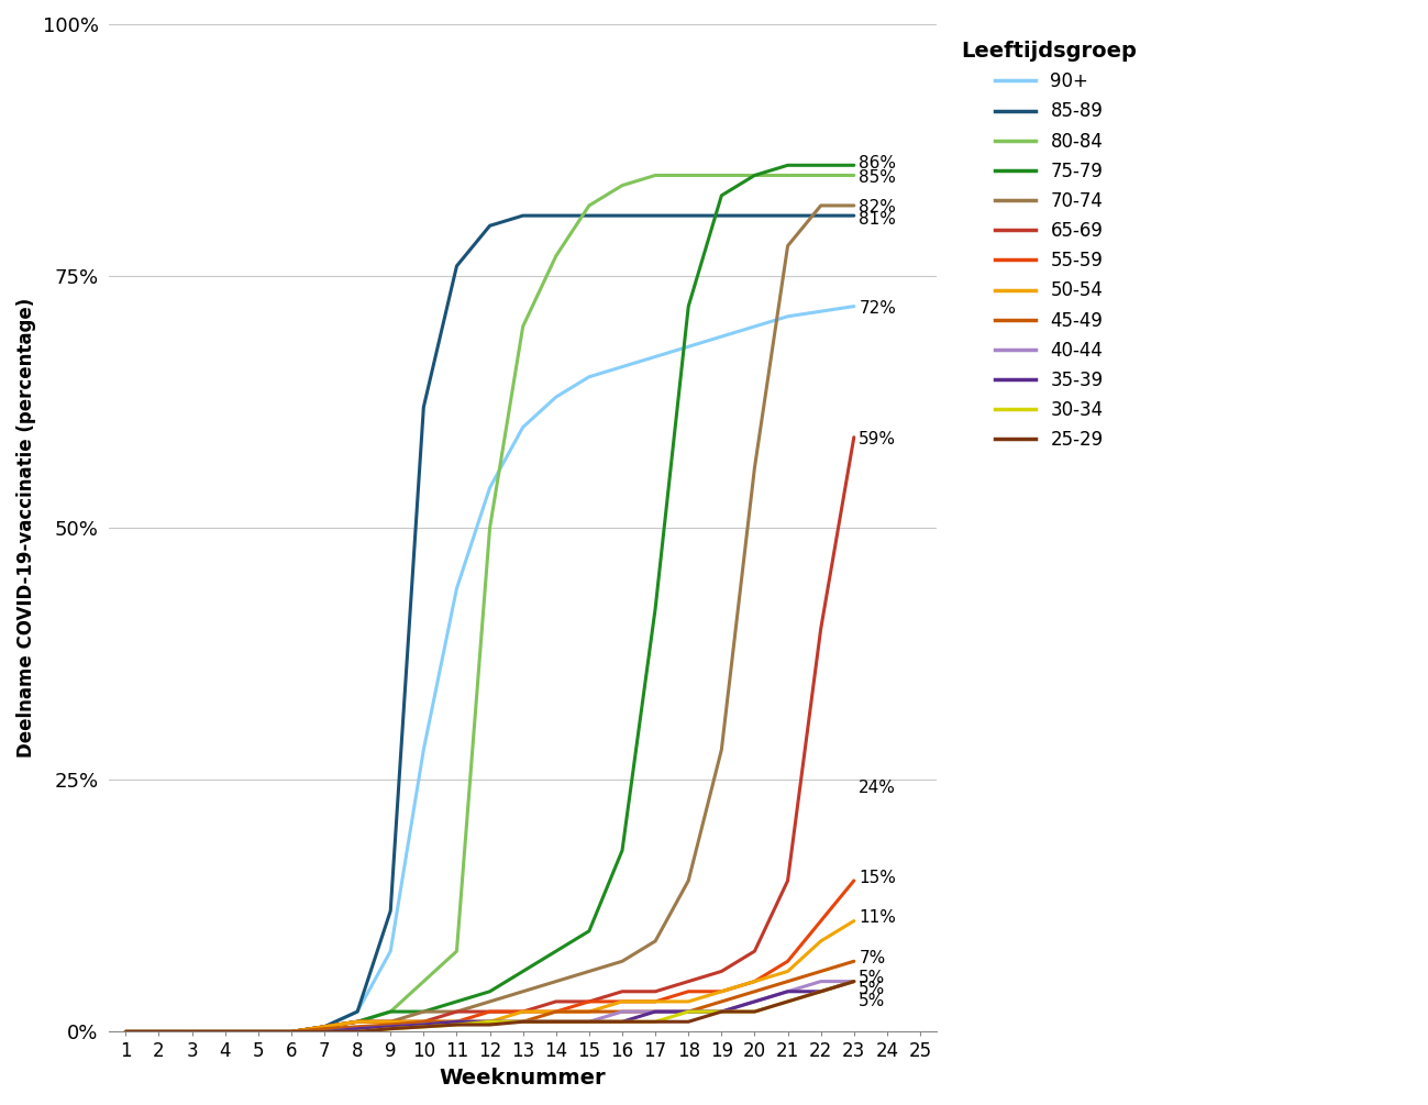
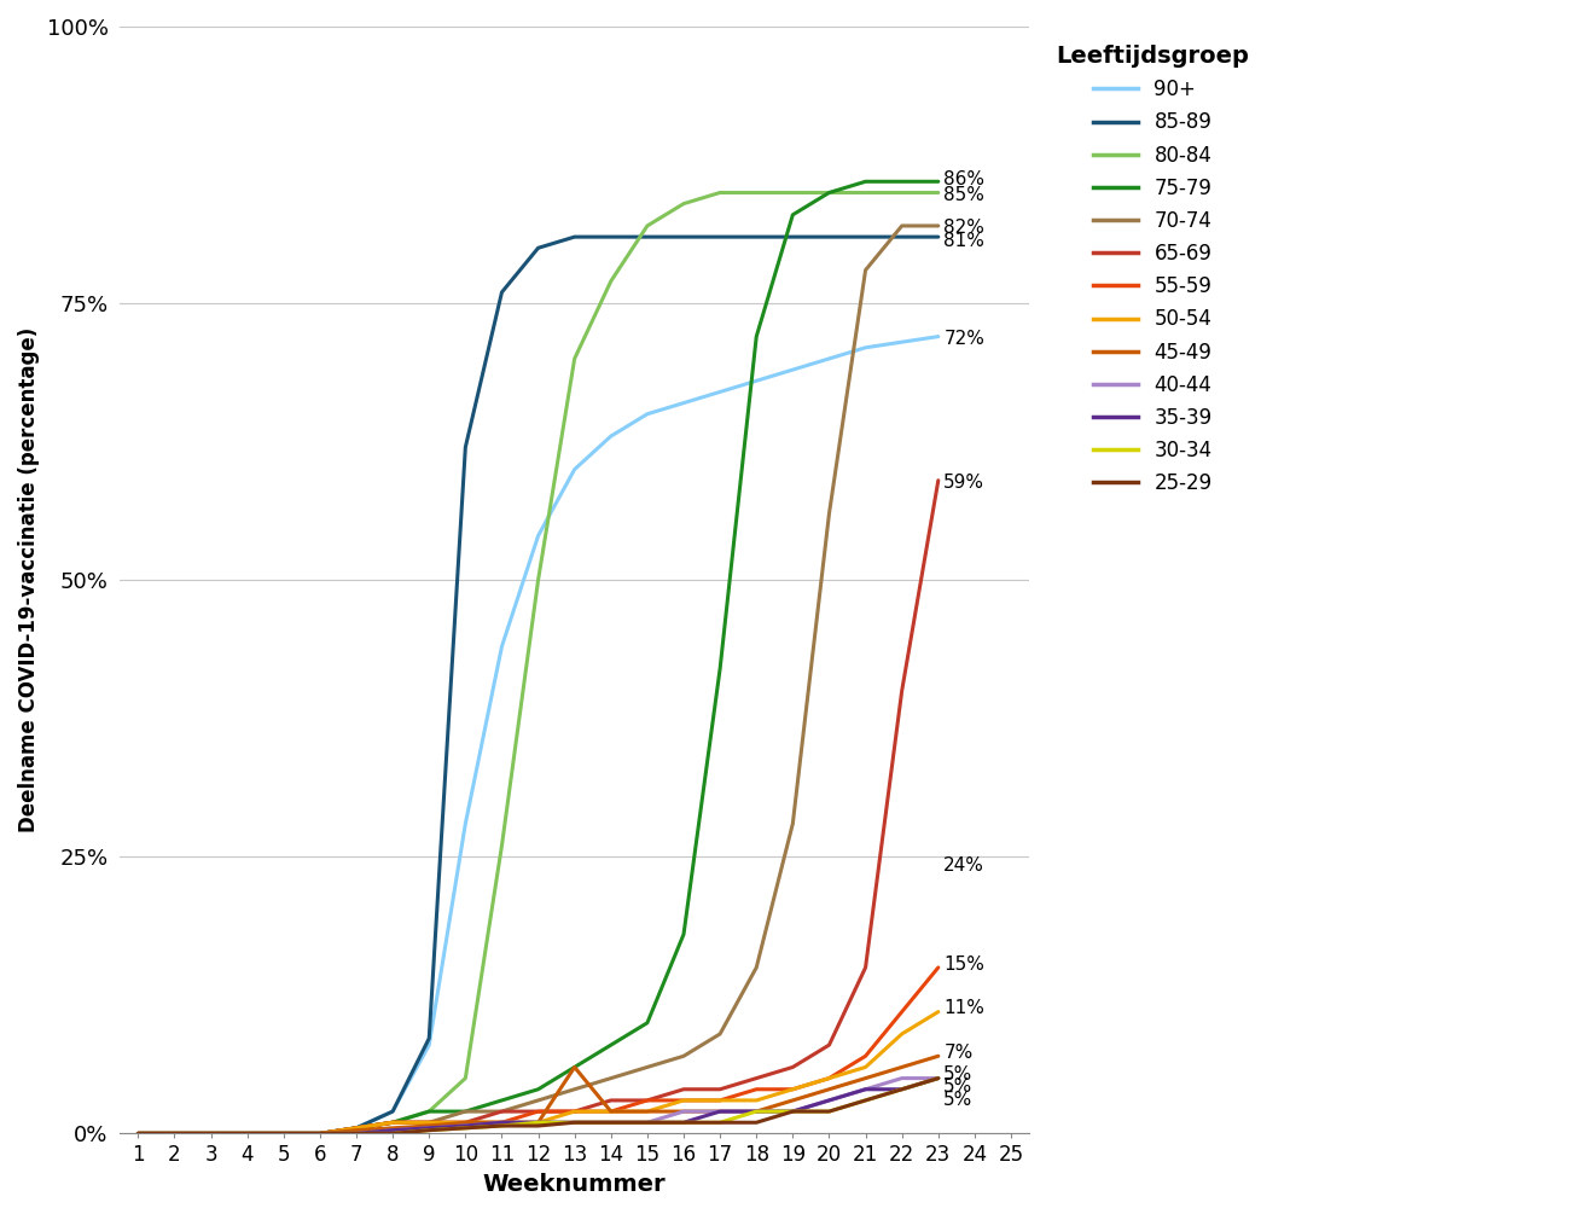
85-89/9: 12.0% -> 8.6%
80-84/11: 8.0% -> 26.0%
45-49/13: 1.0% -> 6.0%
